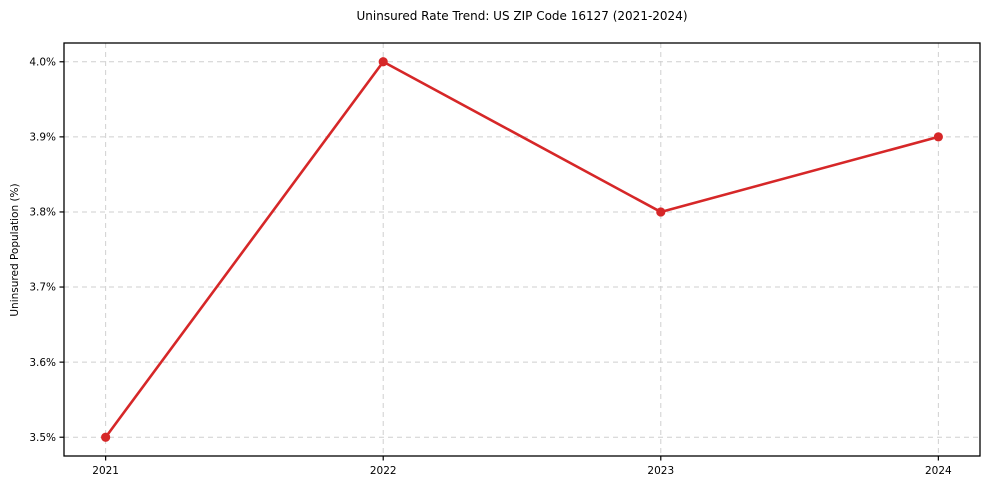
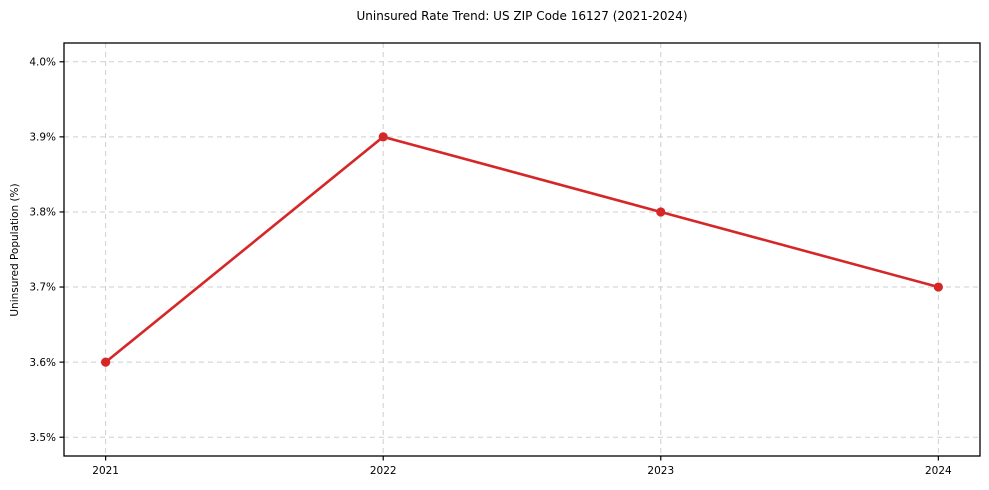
2021: 3.5% -> 3.6%
2022: 4.0% -> 3.9%
2024: 3.9% -> 3.7%
